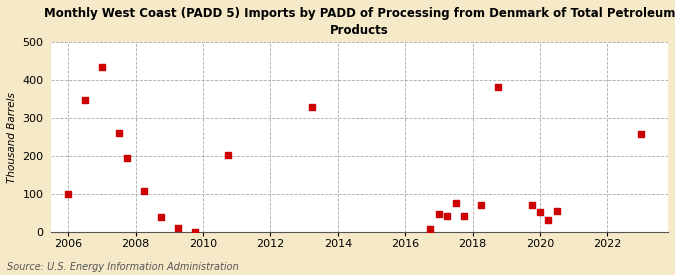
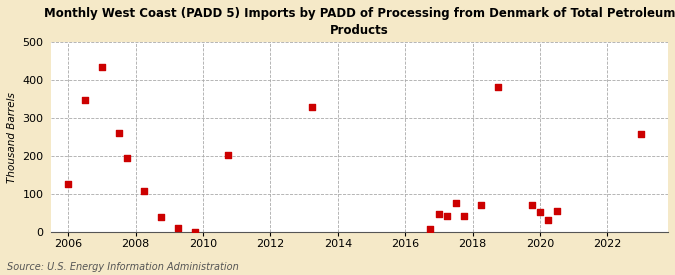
2006: 100 -> 125
